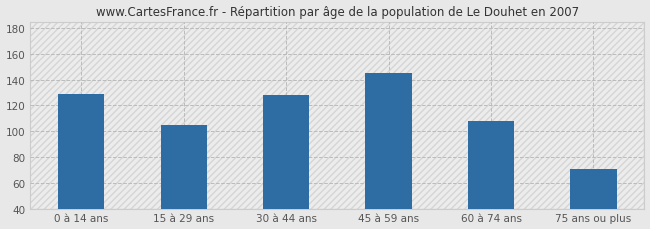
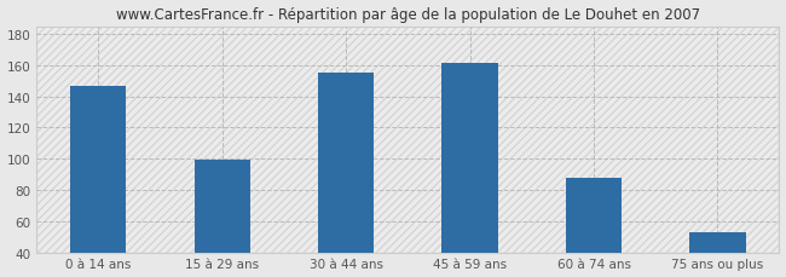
0 à 14 ans: 129 -> 147
15 à 29 ans: 105 -> 99
30 à 44 ans: 128 -> 155
45 à 59 ans: 145 -> 161
60 à 74 ans: 108 -> 88
75 ans ou plus: 71 -> 53
